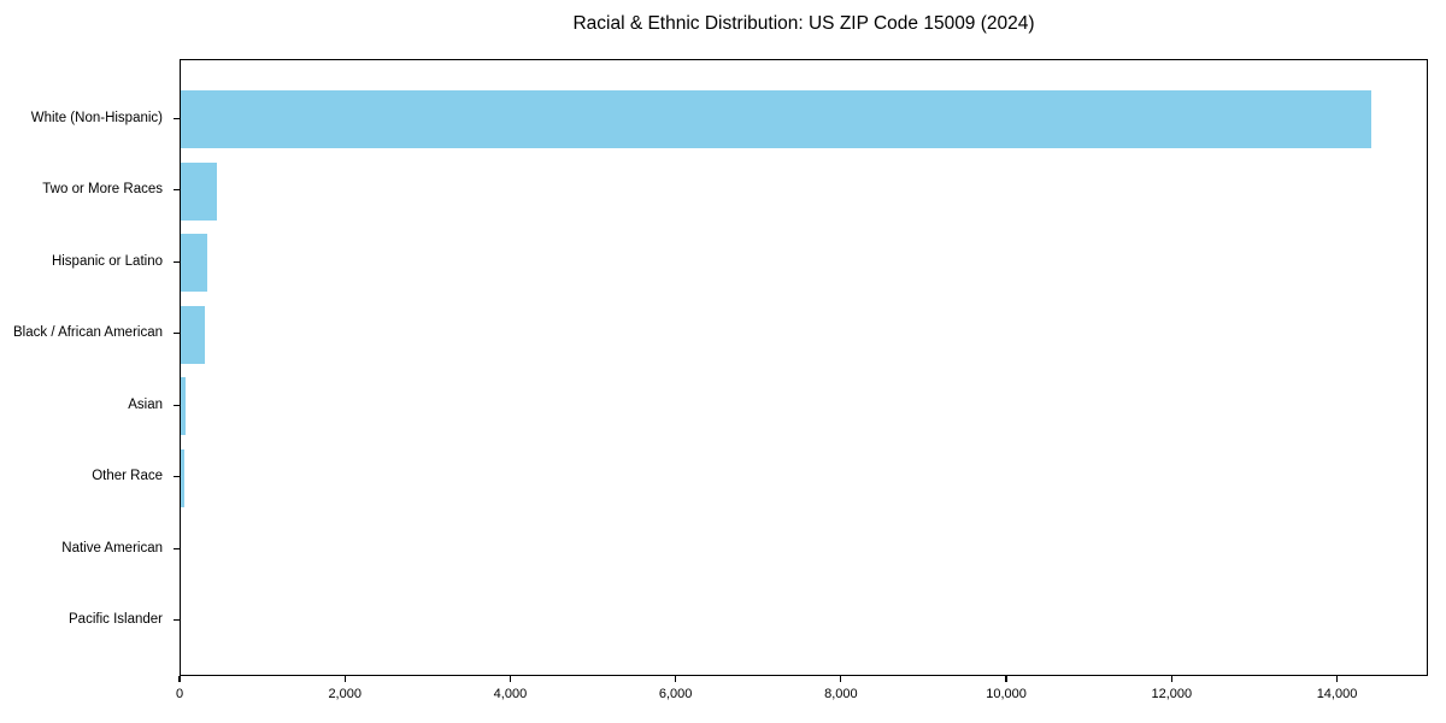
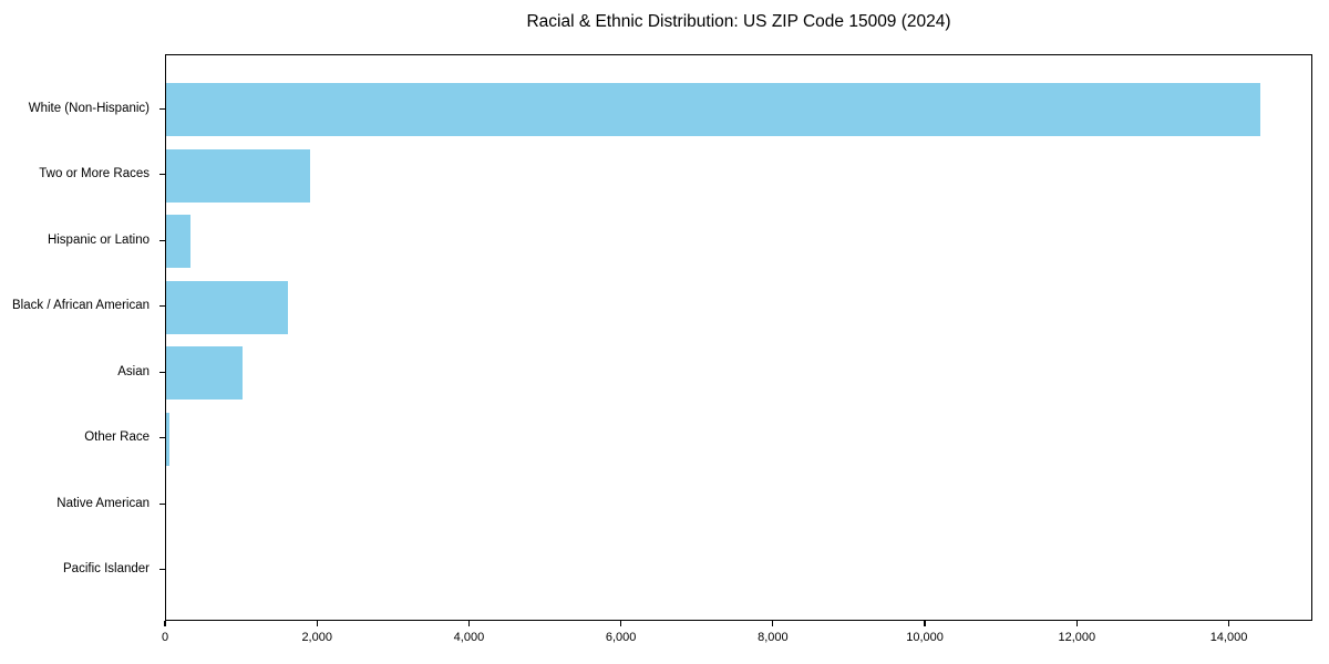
Two or More Races: 400 -> 1900
Black / African American: 300 -> 1600
Asian: 100 -> 1000
